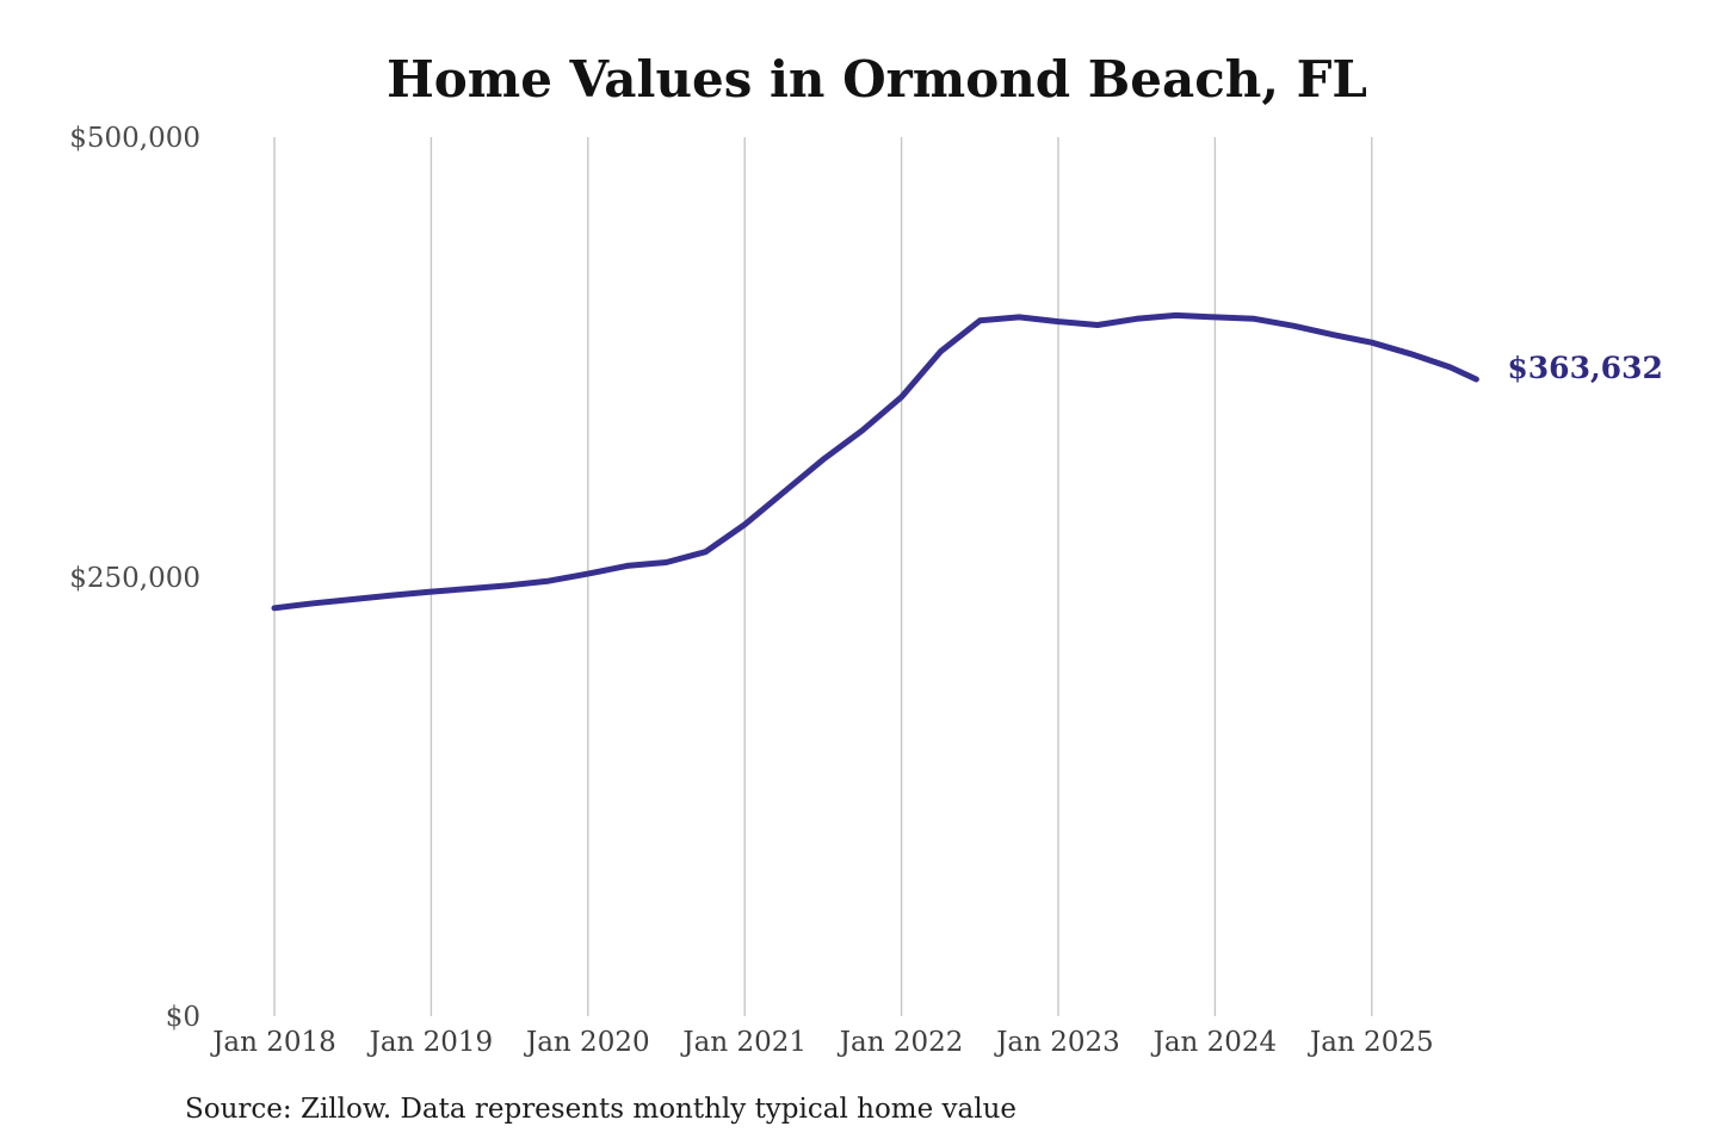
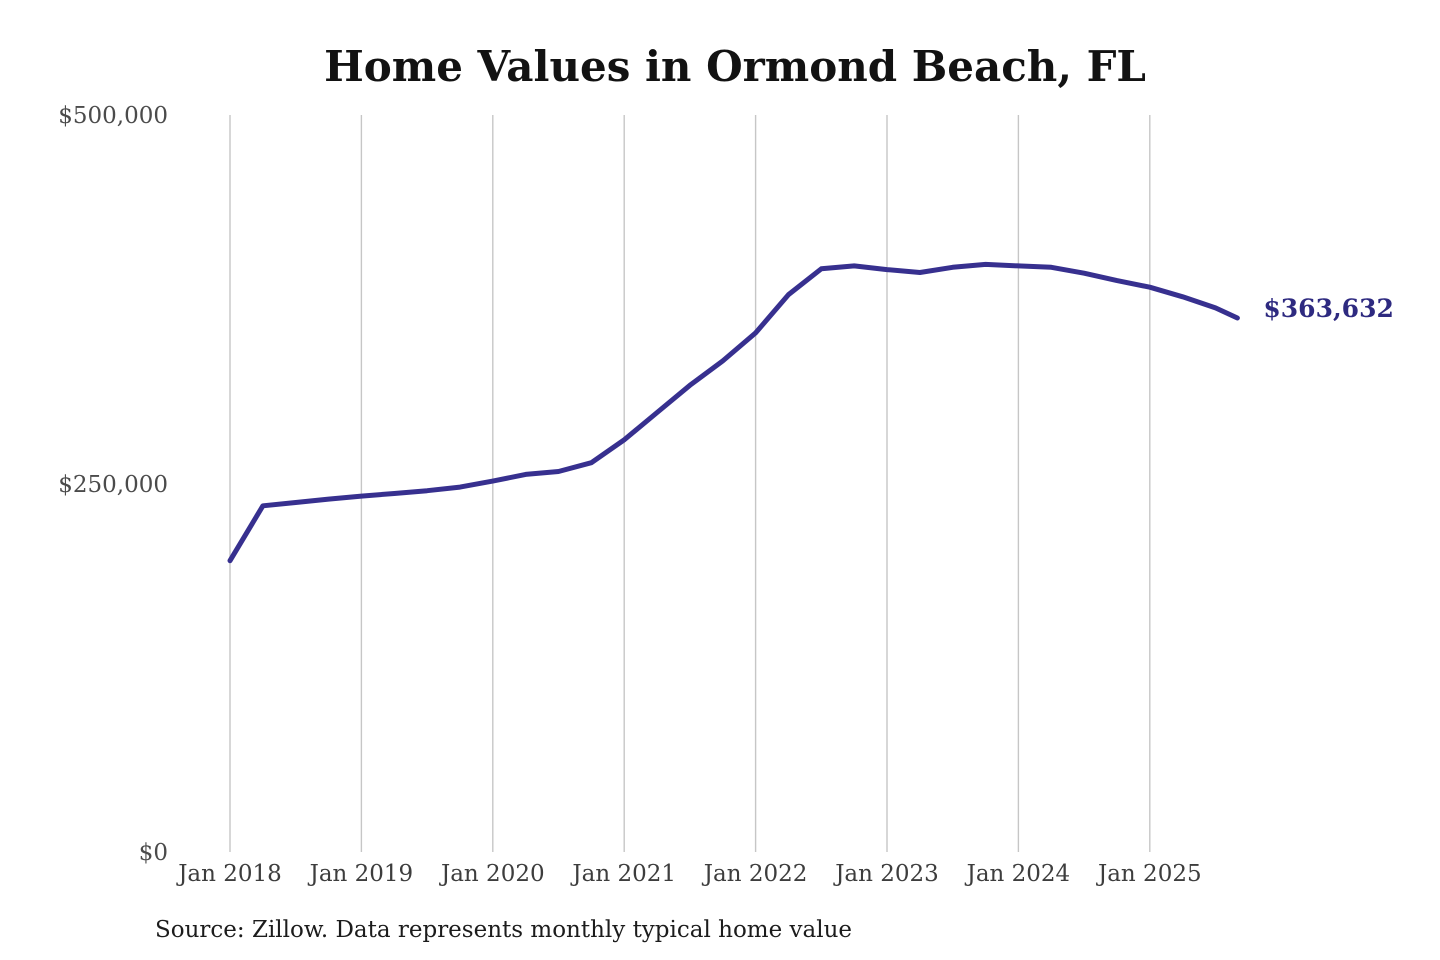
Jan 2018: $234000 -> $199000
